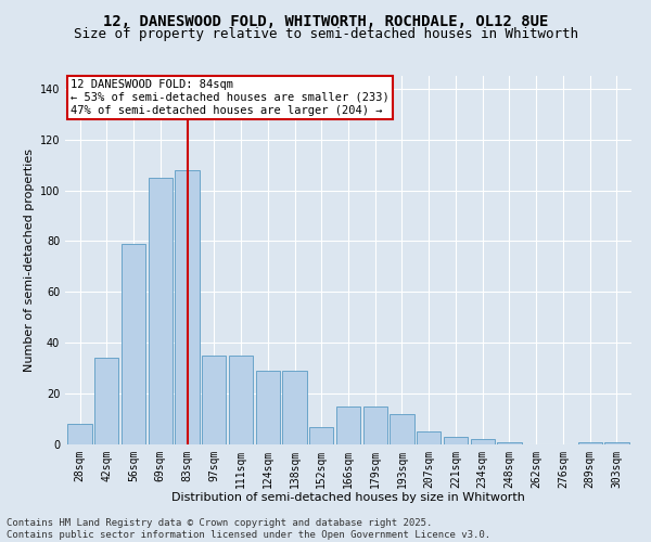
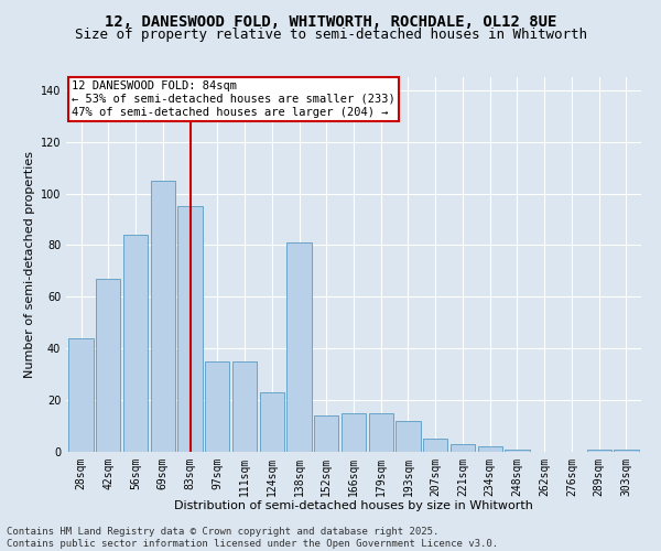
28sqm: 8 -> 44
42sqm: 34 -> 67
56sqm: 79 -> 84
83sqm: 108 -> 95
124sqm: 29 -> 23
138sqm: 29 -> 81
152sqm: 7 -> 14
